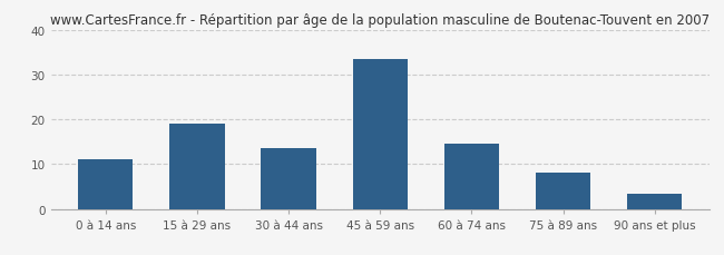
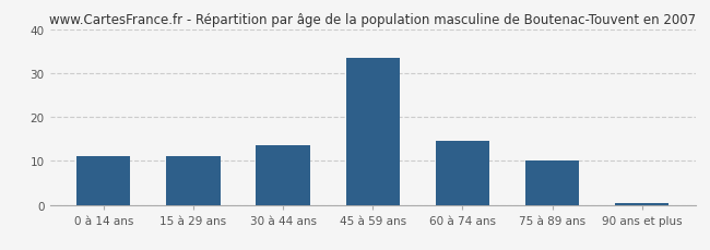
15 à 29 ans: 19.0 -> 11.0
75 à 89 ans: 8.0 -> 10.0
90 ans et plus: 3.5 -> 0.5
